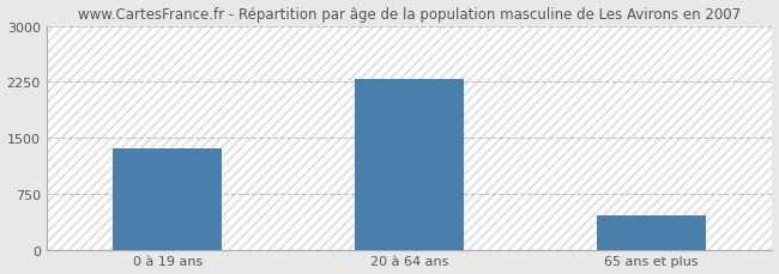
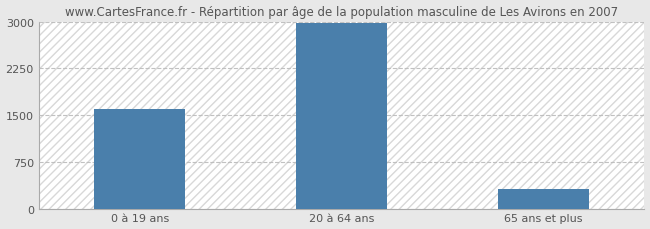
0 à 19 ans: 1360 -> 1600
20 à 64 ans: 2280 -> 2980
65 ans et plus: 460 -> 310
